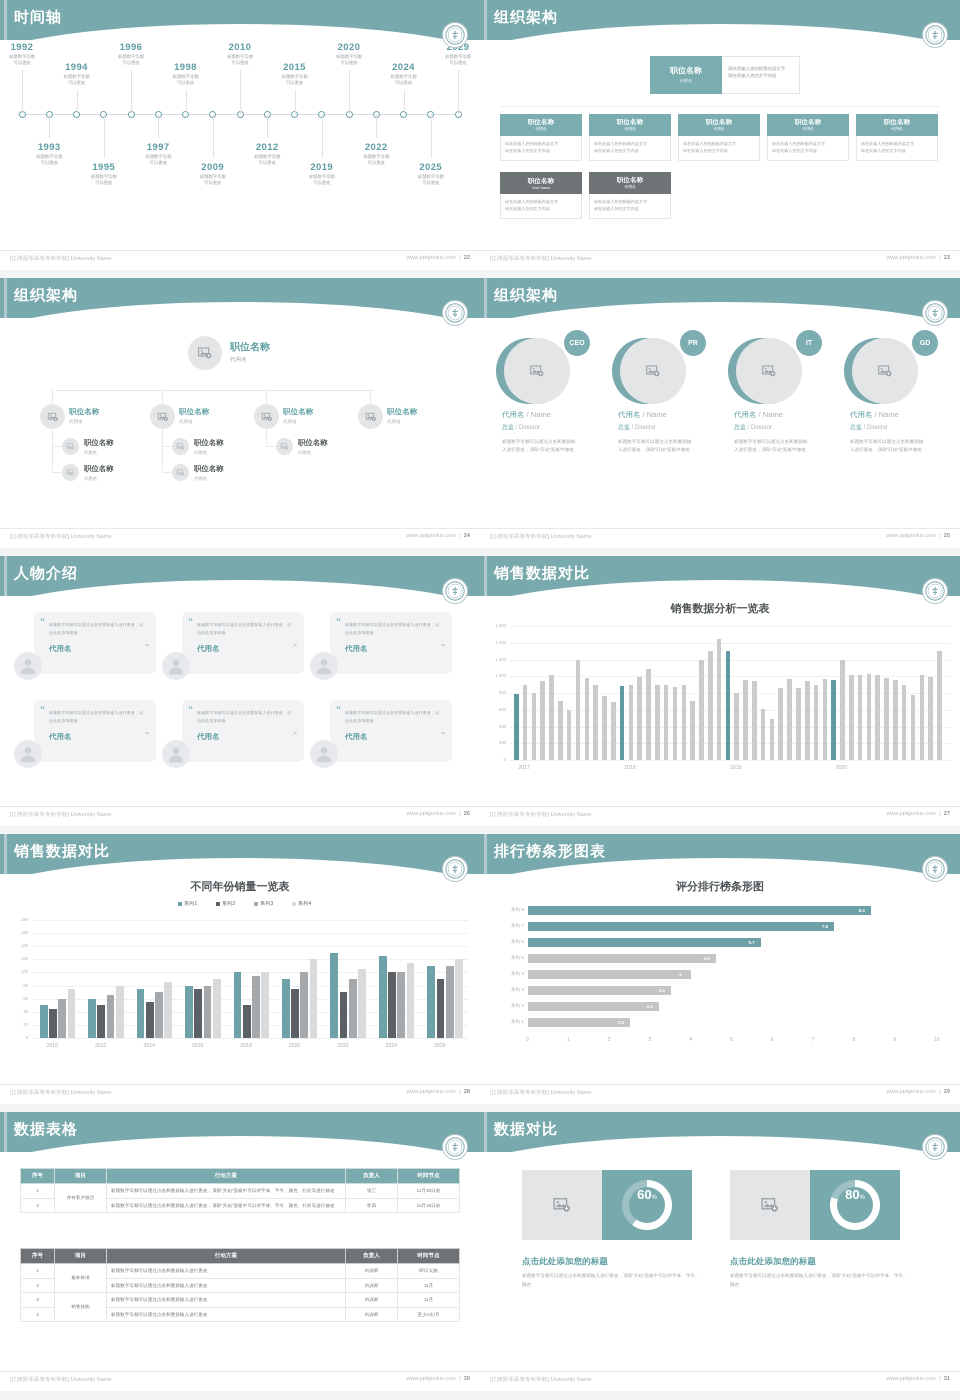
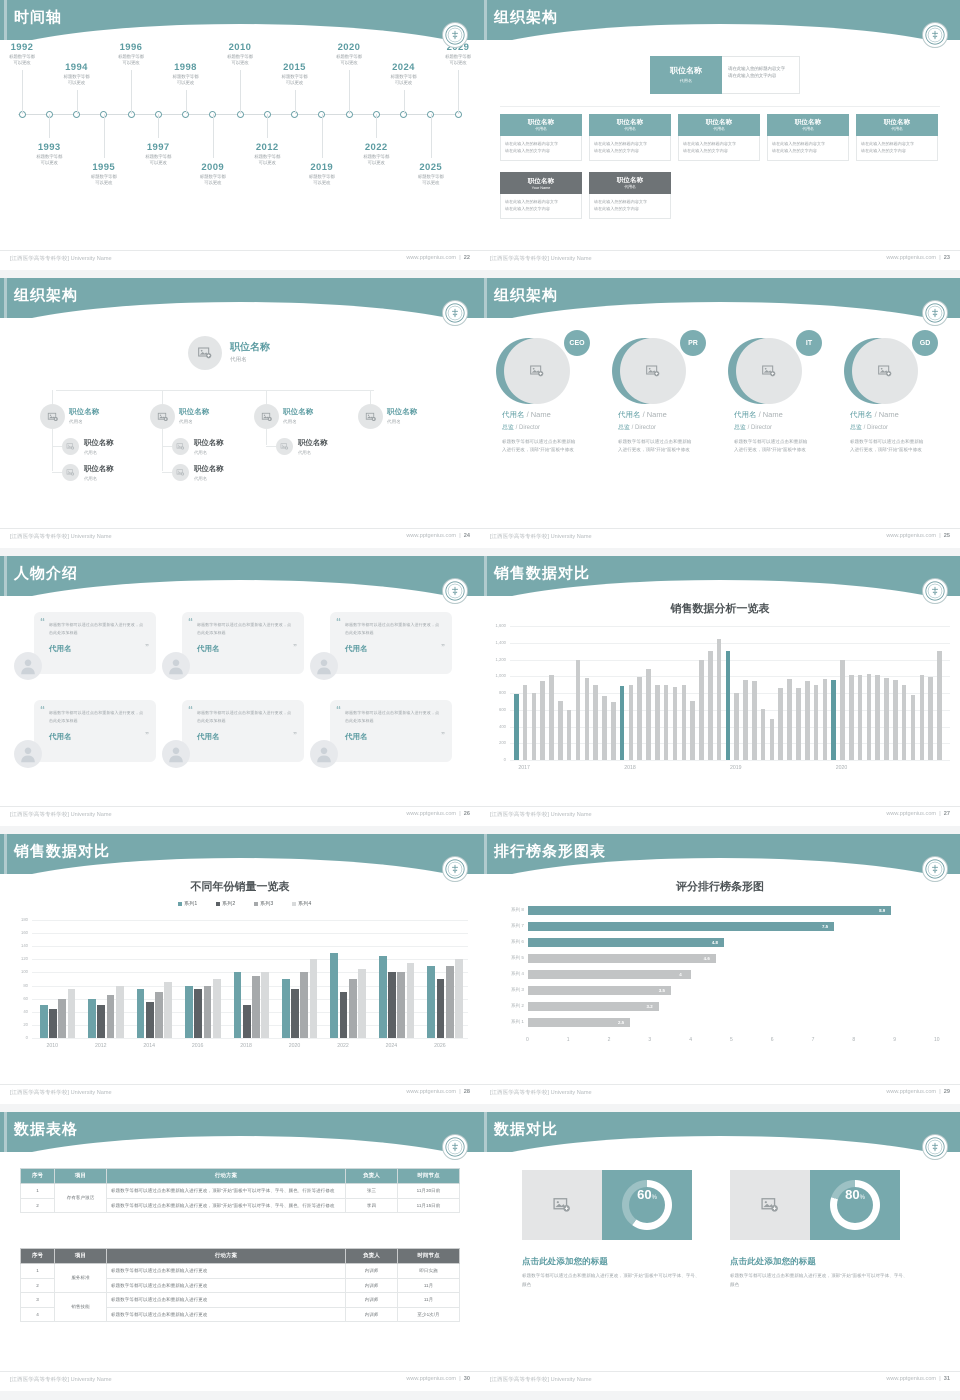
评分排行榜条形图/系列 6: 5.7 -> 4.8
评分排行榜条形图/系列 8: 8.4 -> 8.9
